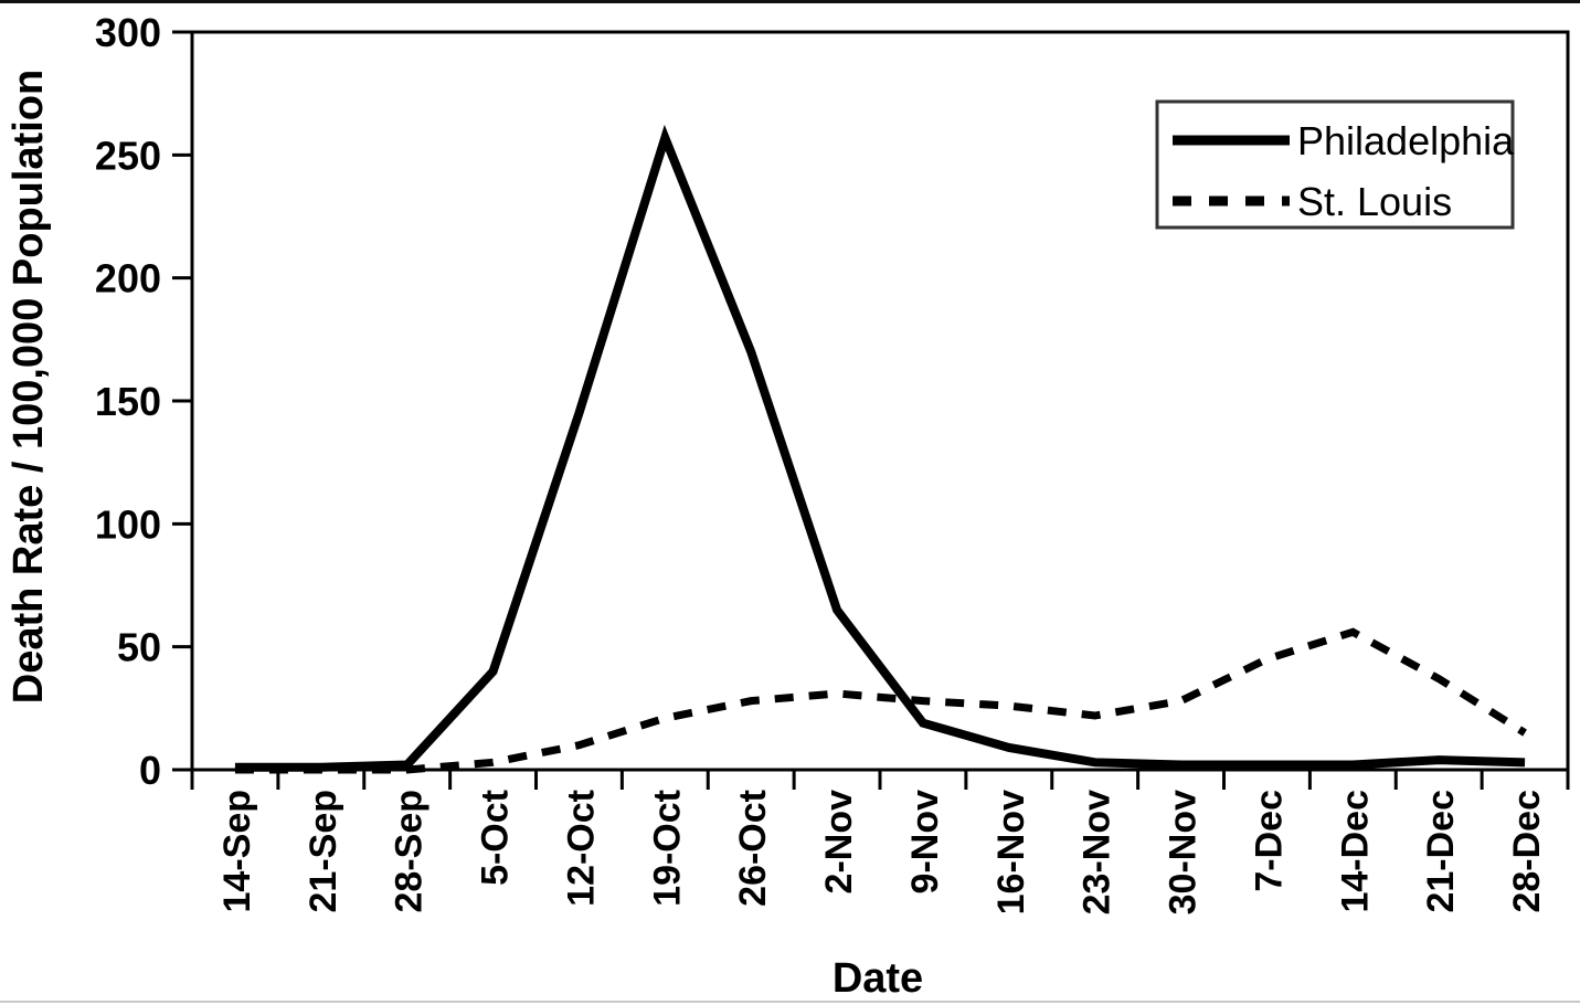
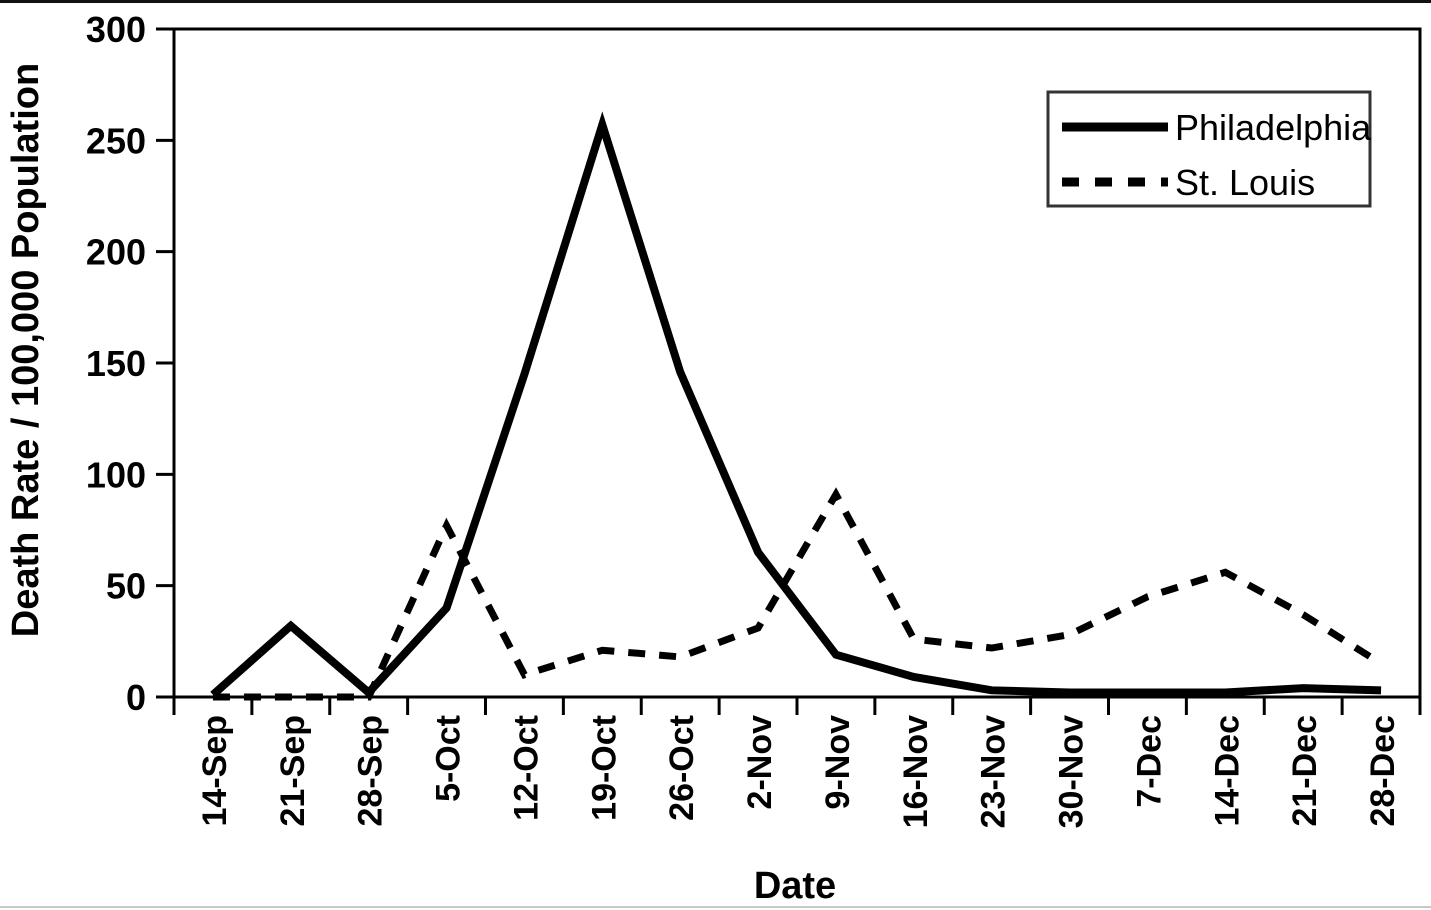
Philadelphia/21-Sep: 1 -> 32
St. Louis/5-Oct: 3 -> 77
Philadelphia/26-Oct: 170 -> 146
St. Louis/26-Oct: 28 -> 18
St. Louis/9-Nov: 28 -> 91
